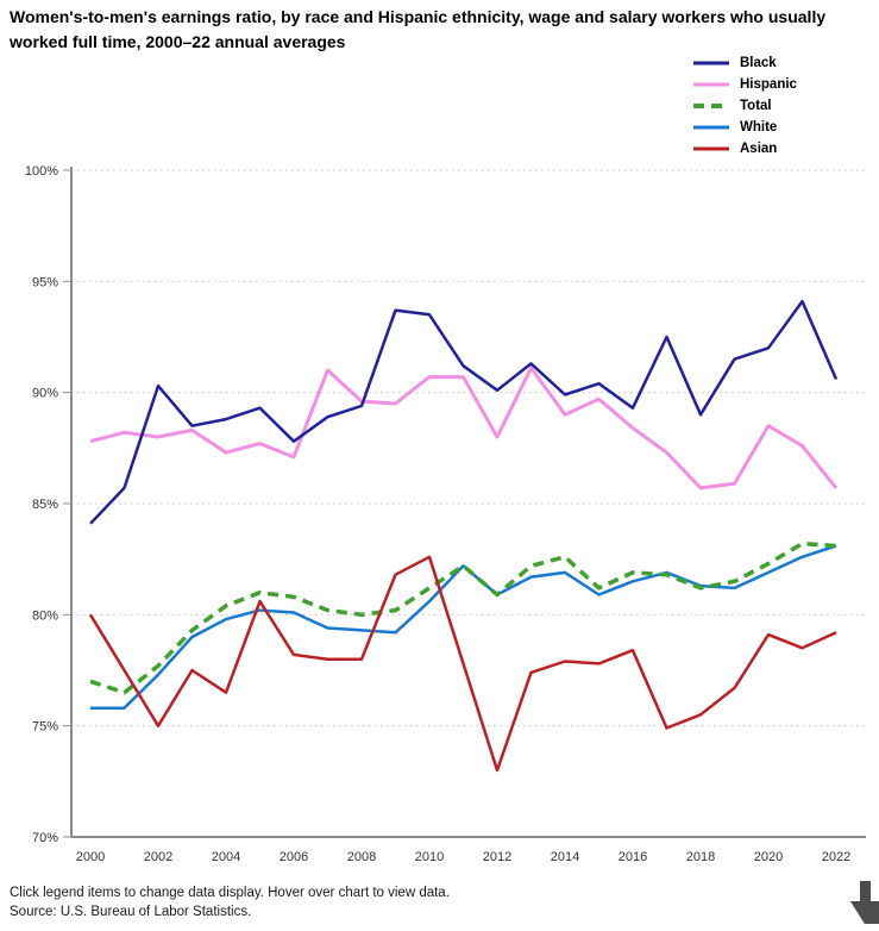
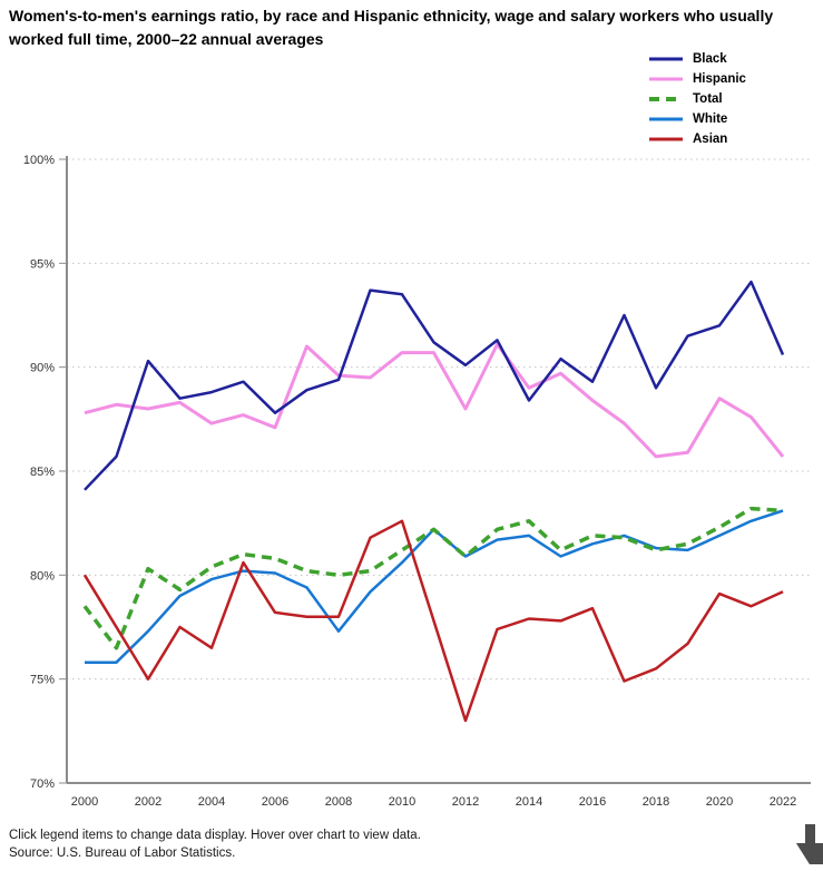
Total/2000: 77.0% -> 78.5%
Total/2002: 77.7% -> 80.3%
White/2008: 79.3% -> 77.3%
Black/2014: 89.9% -> 88.4%
